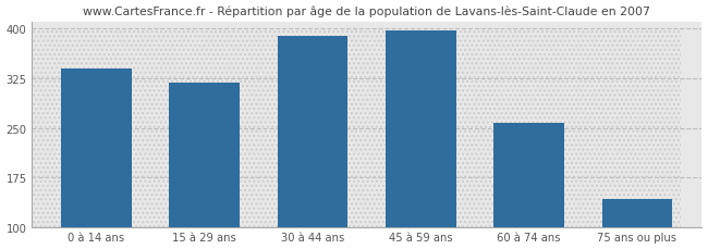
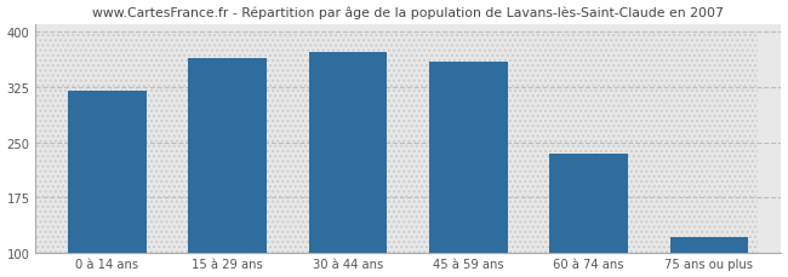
0 à 14 ans: 340 -> 320
15 à 29 ans: 318 -> 364
30 à 44 ans: 388 -> 372
45 à 59 ans: 397 -> 360
60 à 74 ans: 257 -> 234
75 ans ou plus: 143 -> 122
